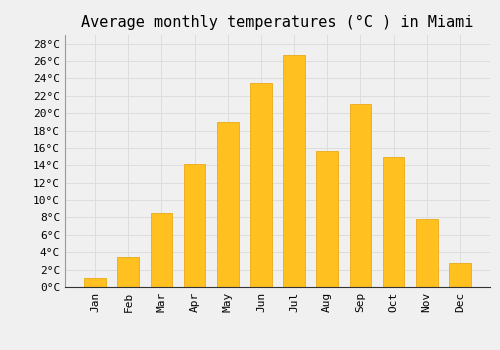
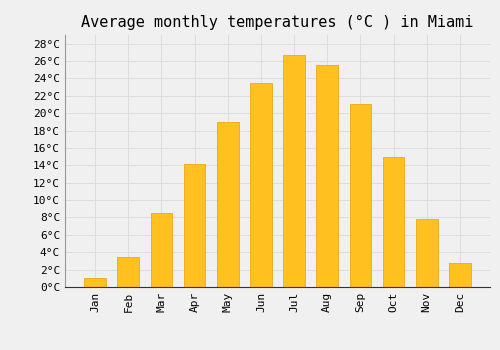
Aug: 15.6°C -> 25.6°C
